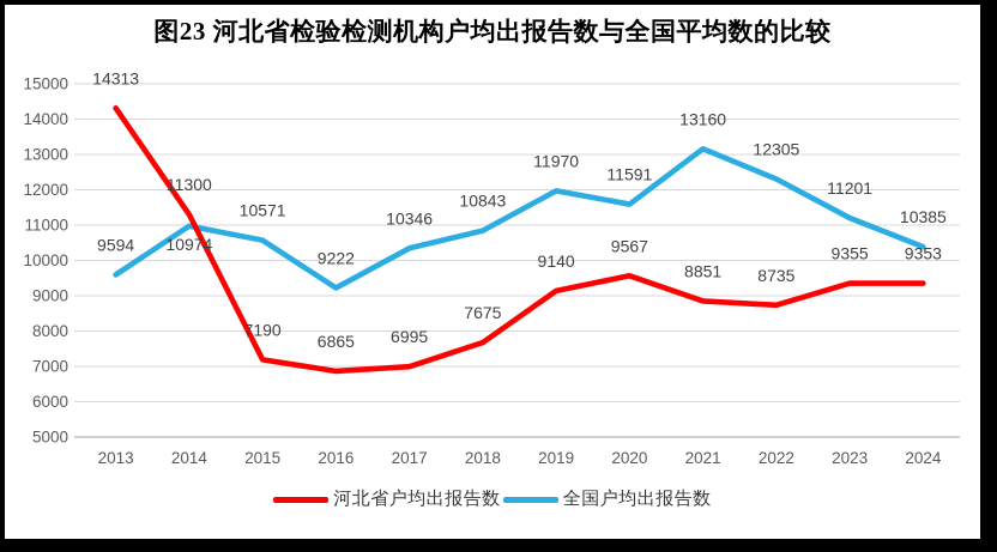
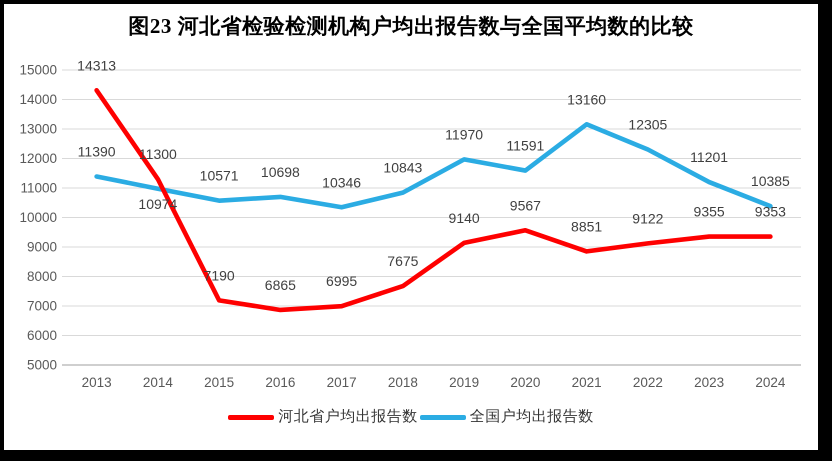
全国户均出报告数/2013: 9594 -> 11390
全国户均出报告数/2016: 9222 -> 10698
河北省户均出报告数/2022: 8735 -> 9122
